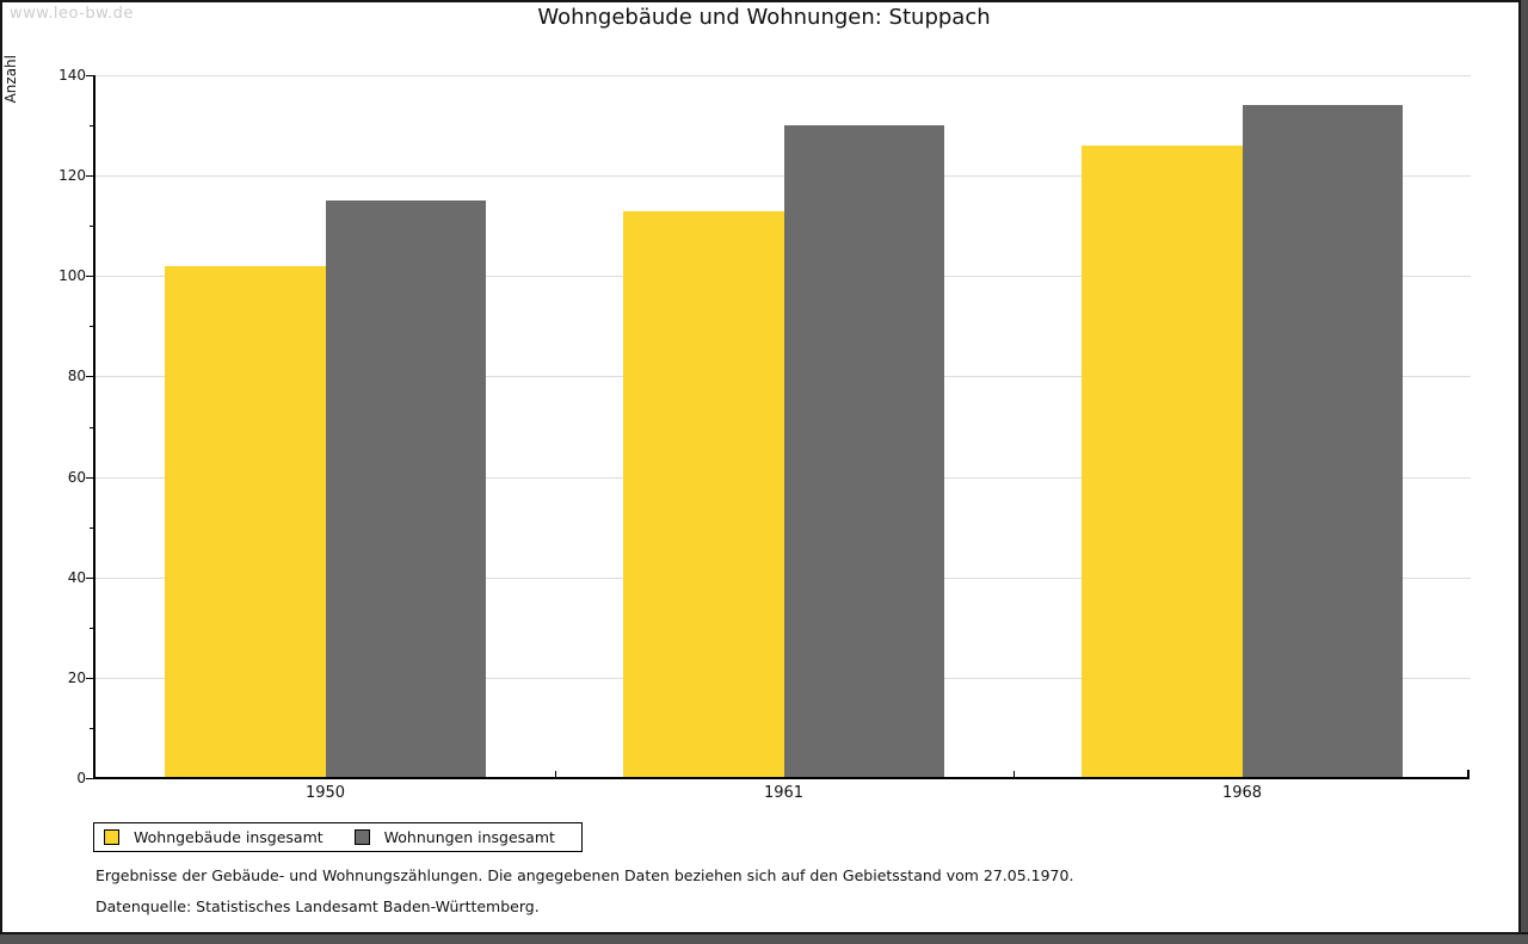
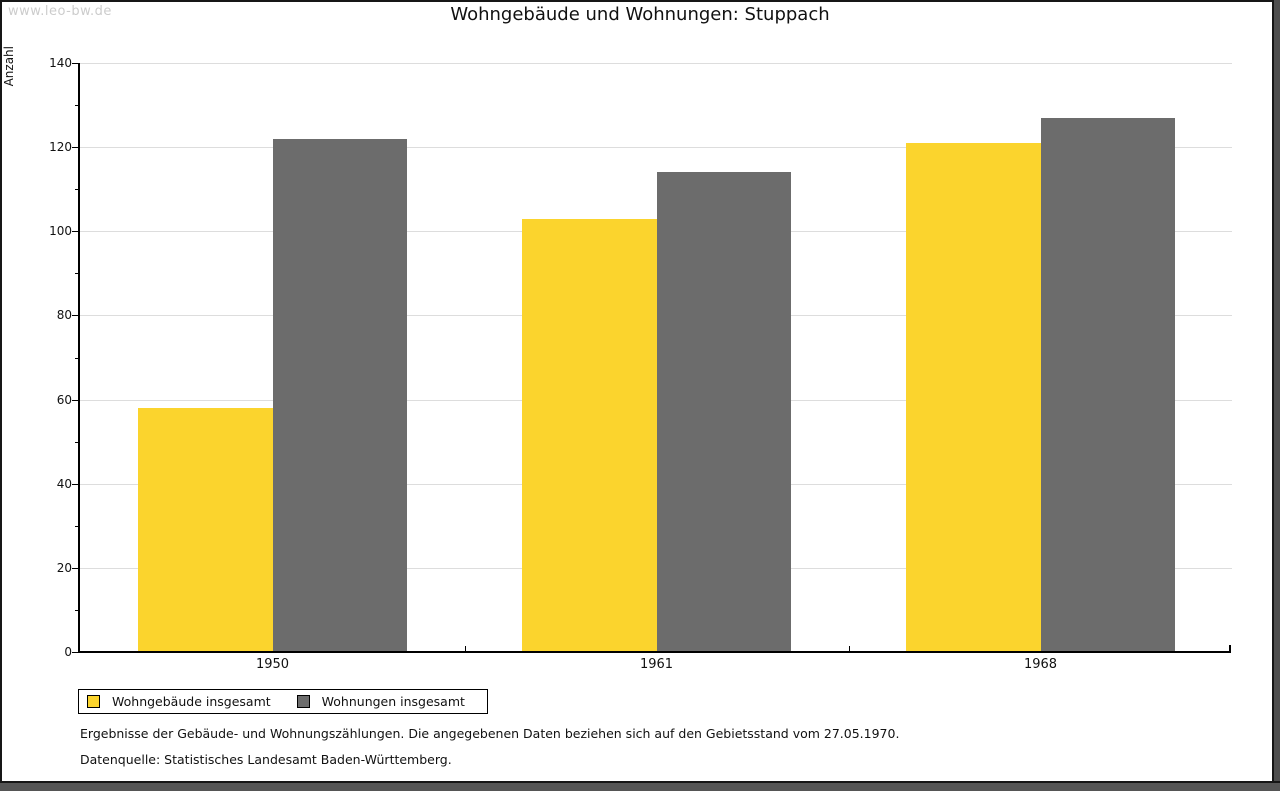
Wohngebäude insgesamt/1950: 102 -> 58
Wohnungen insgesamt/1950: 115 -> 122
Wohngebäude insgesamt/1961: 113 -> 103
Wohnungen insgesamt/1961: 130 -> 114
Wohngebäude insgesamt/1968: 126 -> 121
Wohnungen insgesamt/1968: 134 -> 127
